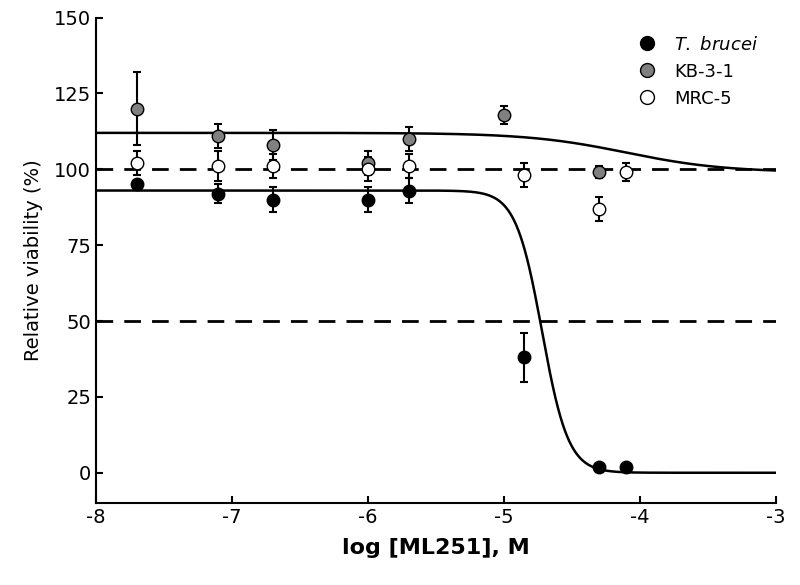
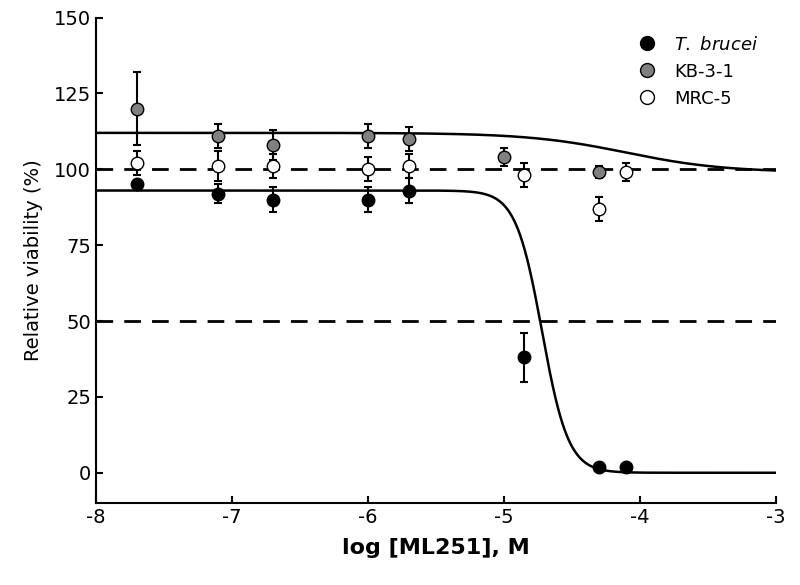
KB-3-1/-6: 102 -> 111
KB-3-1/-5: 118 -> 104
